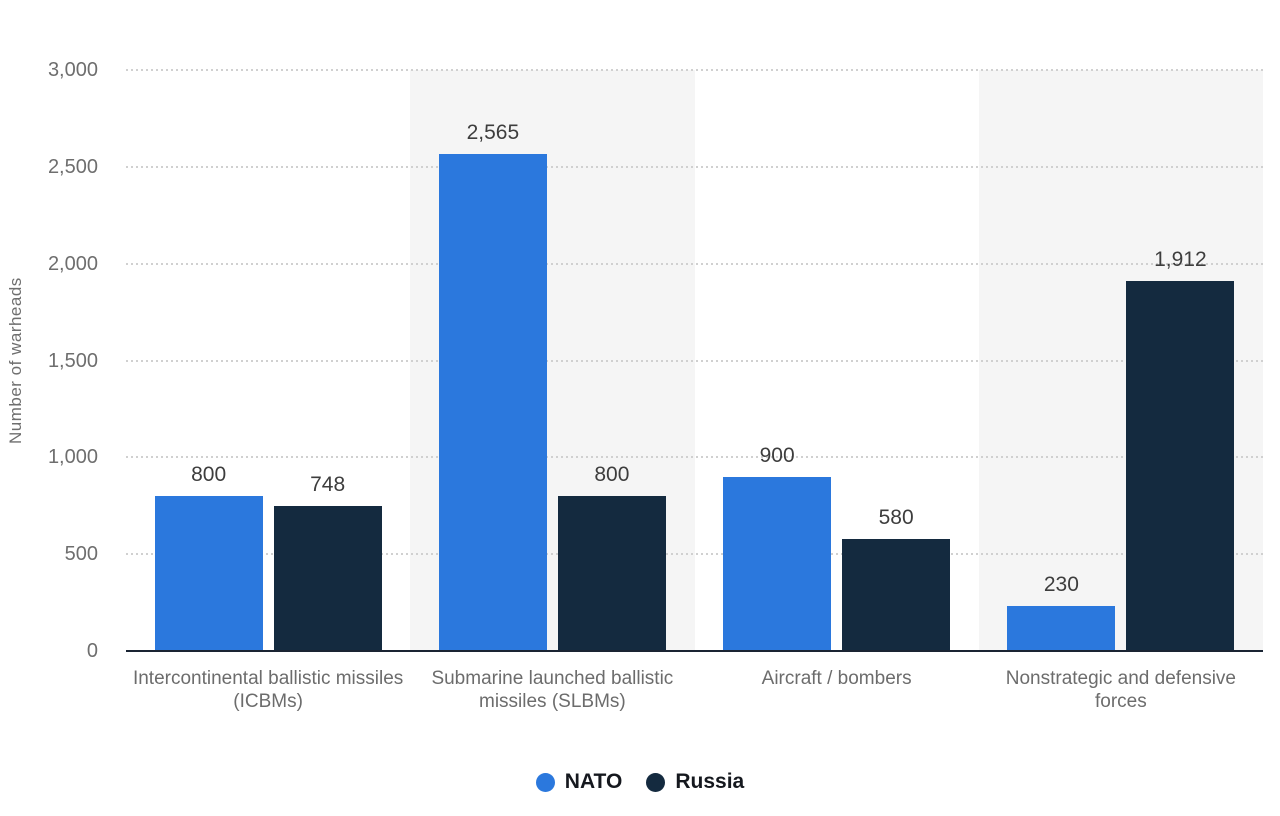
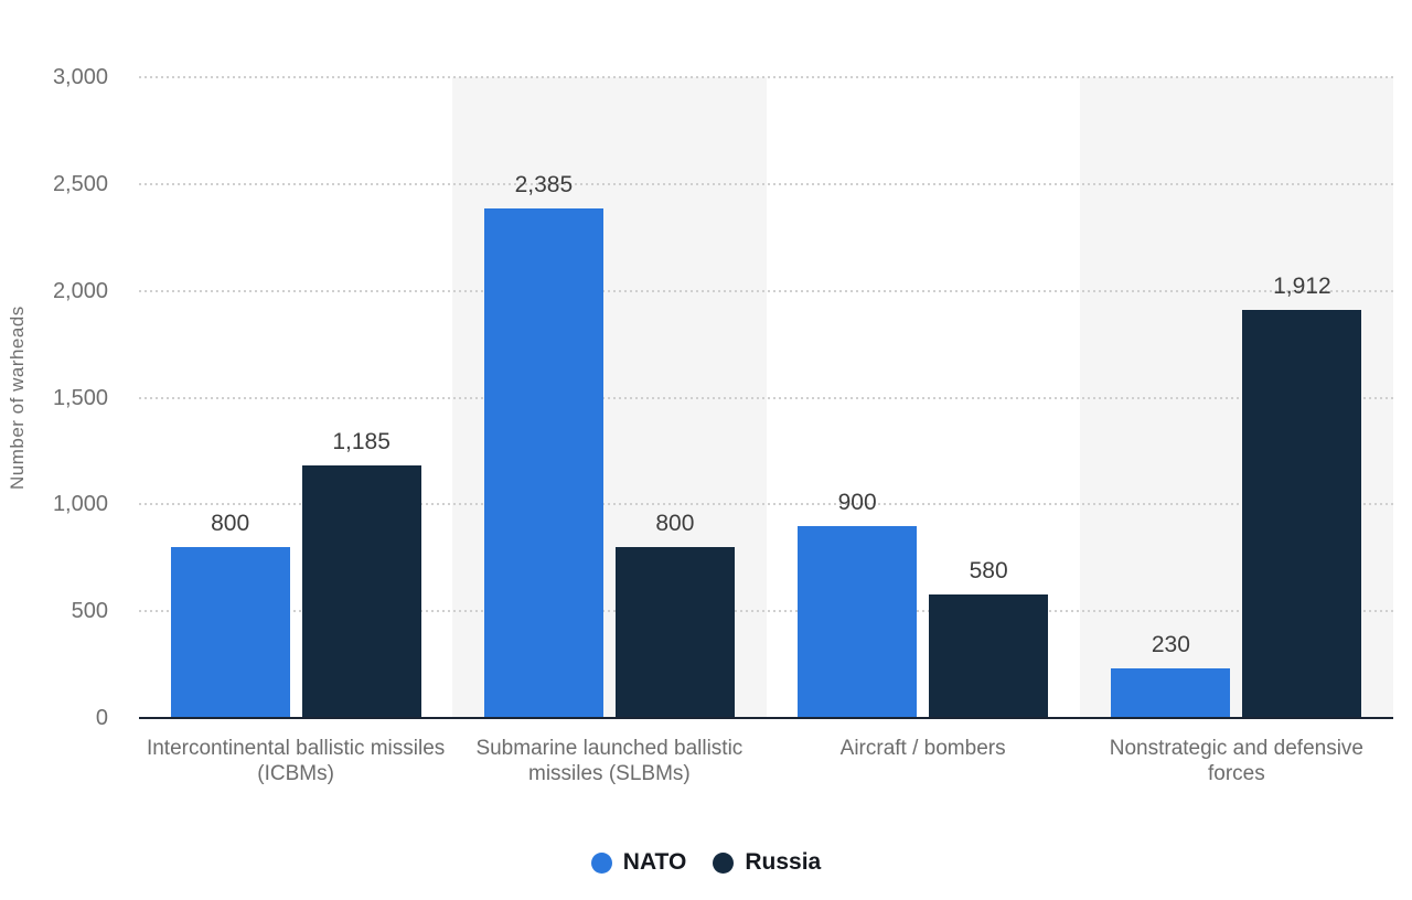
Russia/Intercontinental ballistic missiles (ICBMs): 748 -> 1,185
NATO/Submarine launched ballistic missiles (SLBMs): 2,565 -> 2,385
